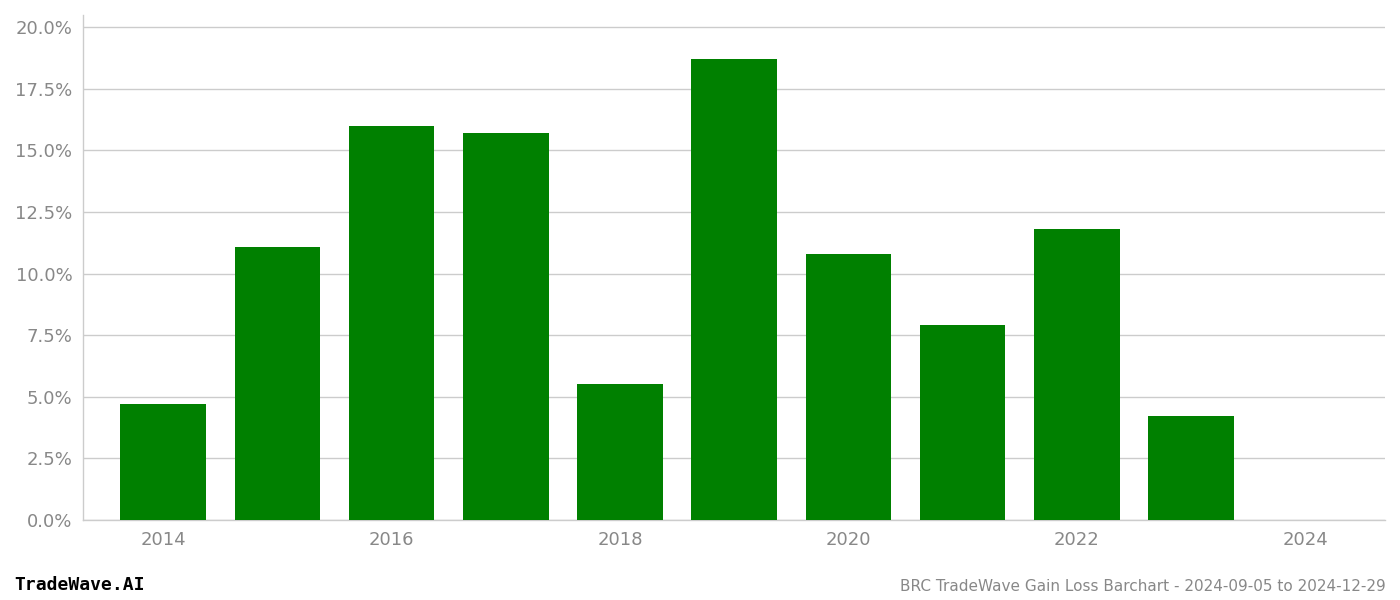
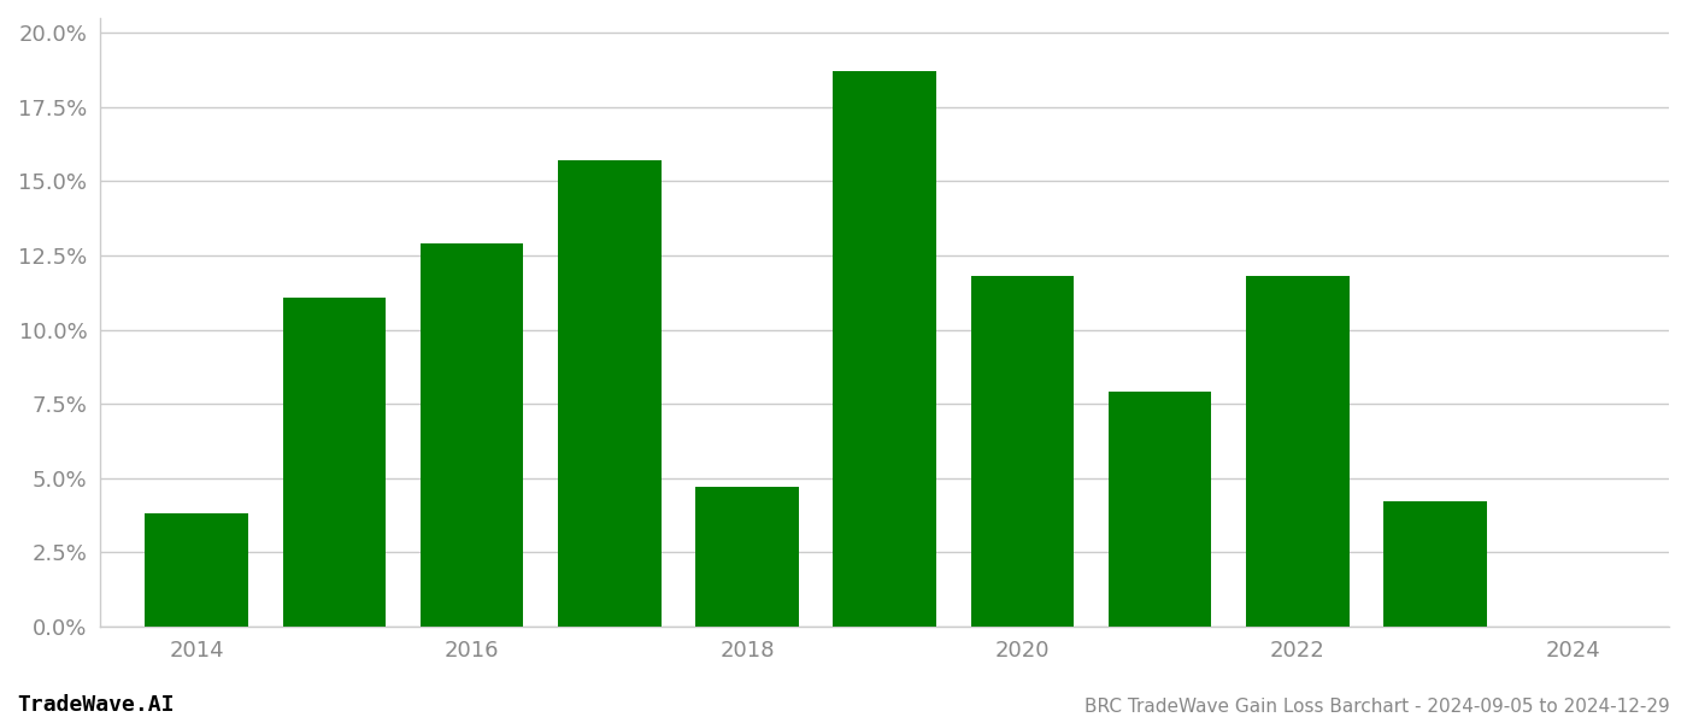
2014: 4.7% -> 3.8%
2016: 16.0% -> 12.9%
2018: 5.5% -> 4.7%
2020: 10.8% -> 11.8%
